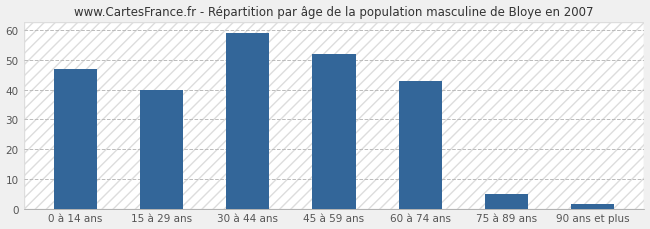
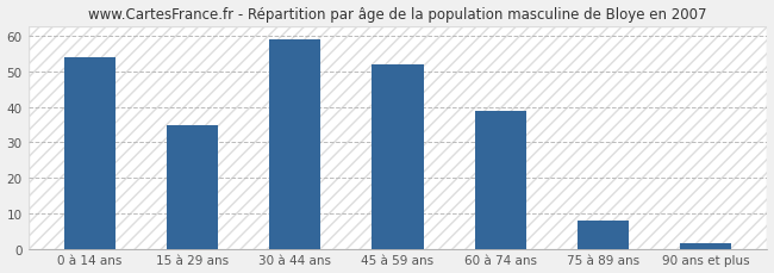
0 à 14 ans: 47.0 -> 54.0
15 à 29 ans: 40.0 -> 35.0
60 à 74 ans: 43.0 -> 39.0
75 à 89 ans: 5.0 -> 8.0
